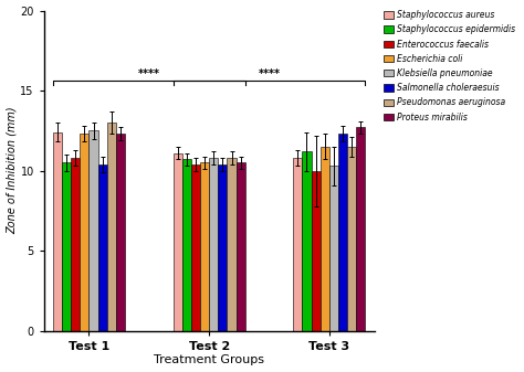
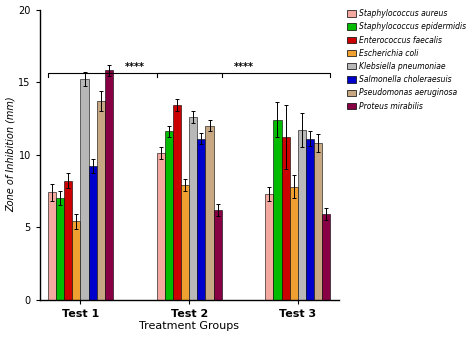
Staphylococcus aureus/Test 1: 12.4 -> 7.4
Staphylococcus epidermidis/Test 1: 10.5 -> 7.0
Enterococcus faecalis/Test 1: 10.8 -> 8.2
Escherichia coli/Test 1: 12.3 -> 5.4
Klebsiella pneumoniae/Test 1: 12.5 -> 15.2
Salmonella choleraesuis/Test 1: 10.4 -> 9.2
Pseudomonas aeruginosa/Test 1: 13.0 -> 13.7
Proteus mirabilis/Test 1: 12.3 -> 15.8
Staphylococcus aureus/Test 2: 11.1 -> 10.1
Staphylococcus epidermidis/Test 2: 10.7 -> 11.6
Enterococcus faecalis/Test 2: 10.4 -> 13.4
Escherichia coli/Test 2: 10.5 -> 7.9
Klebsiella pneumoniae/Test 2: 10.8 -> 12.6
Salmonella choleraesuis/Test 2: 10.4 -> 11.1
Pseudomonas aeruginosa/Test 2: 10.8 -> 12.0
Proteus mirabilis/Test 2: 10.5 -> 6.2
Staphylococcus aureus/Test 3: 10.8 -> 7.3
Staphylococcus epidermidis/Test 3: 11.2 -> 12.4
Enterococcus faecalis/Test 3: 10.0 -> 11.2
Escherichia coli/Test 3: 11.5 -> 7.8
Klebsiella pneumoniae/Test 3: 10.3 -> 11.7
Salmonella choleraesuis/Test 3: 12.3 -> 11.1
Pseudomonas aeruginosa/Test 3: 11.5 -> 10.8
Proteus mirabilis/Test 3: 12.7 -> 5.9
